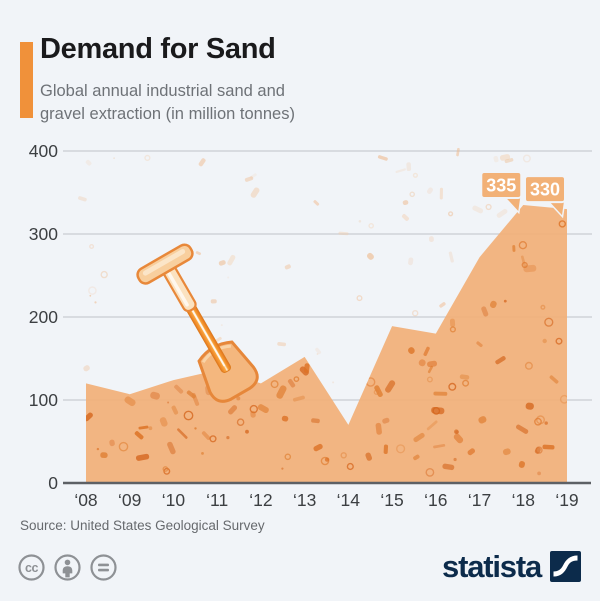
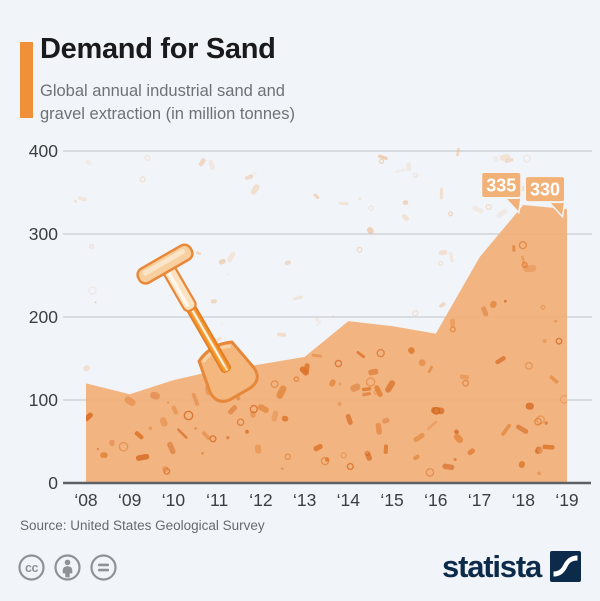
‘12: 120 -> 140
‘14: 70 -> 200
